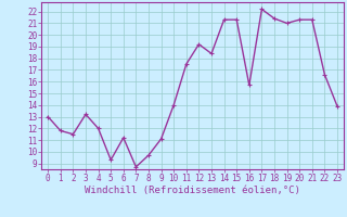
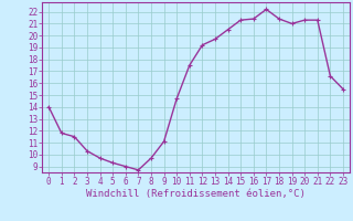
0: 13.0 -> 14.0
3: 13.2 -> 10.3
4: 12.0 -> 9.7
6: 11.2 -> 9.0
10: 14.0 -> 14.7
13: 18.4 -> 19.7
14: 21.3 -> 20.5
16: 15.7 -> 21.4
23: 13.9 -> 15.5
